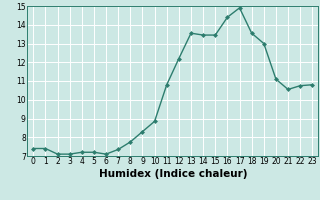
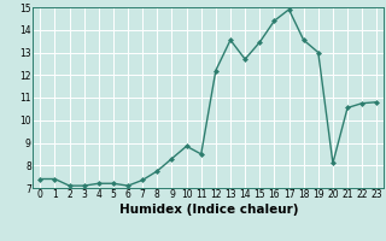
11: 10.8 -> 8.5
14: 13.4 -> 12.7
20: 11.1 -> 8.1
